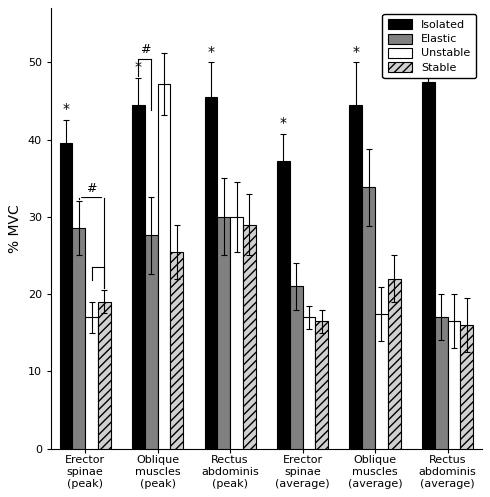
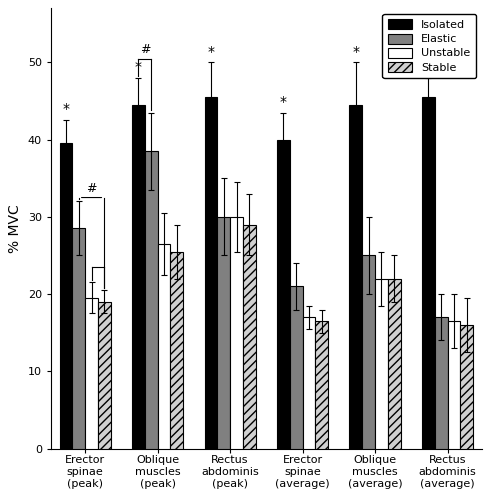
Unstable/Erector spinae (peak): 17.0 -> 19.5
Elastic/Oblique muscles (peak): 27.6 -> 38.5
Unstable/Oblique muscles (peak): 47.2 -> 26.5
Isolated/Erector spinae (average): 37.2 -> 40.0
Elastic/Oblique muscles (average): 33.8 -> 25.0
Unstable/Oblique muscles (average): 17.4 -> 22.0
Isolated/Rectus abdominis (average): 47.4 -> 45.5
